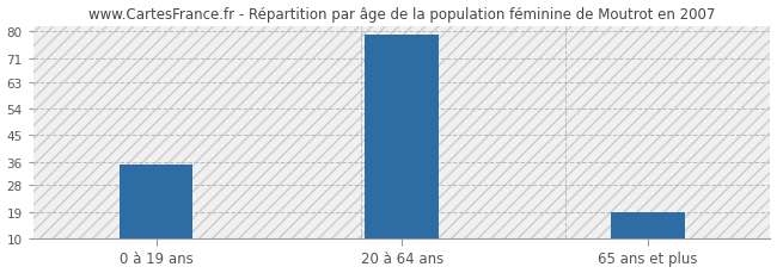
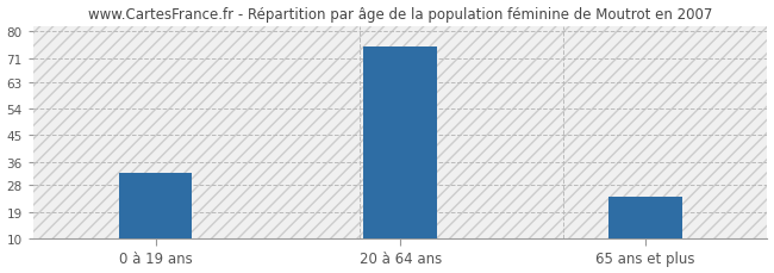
0 à 19 ans: 35 -> 32
20 à 64 ans: 79 -> 75
65 ans et plus: 19 -> 24
